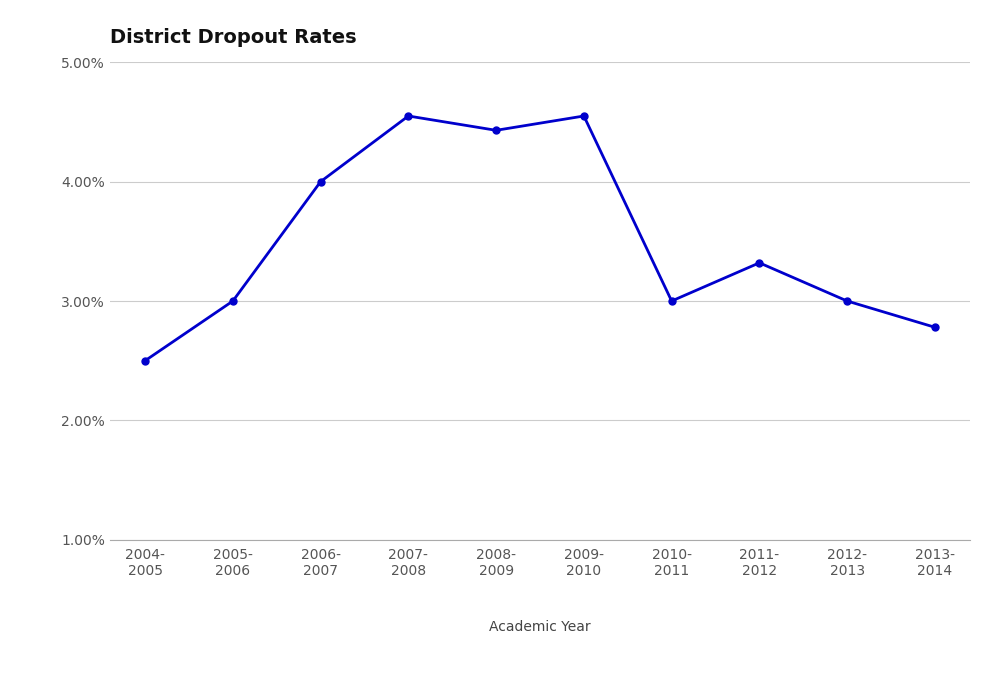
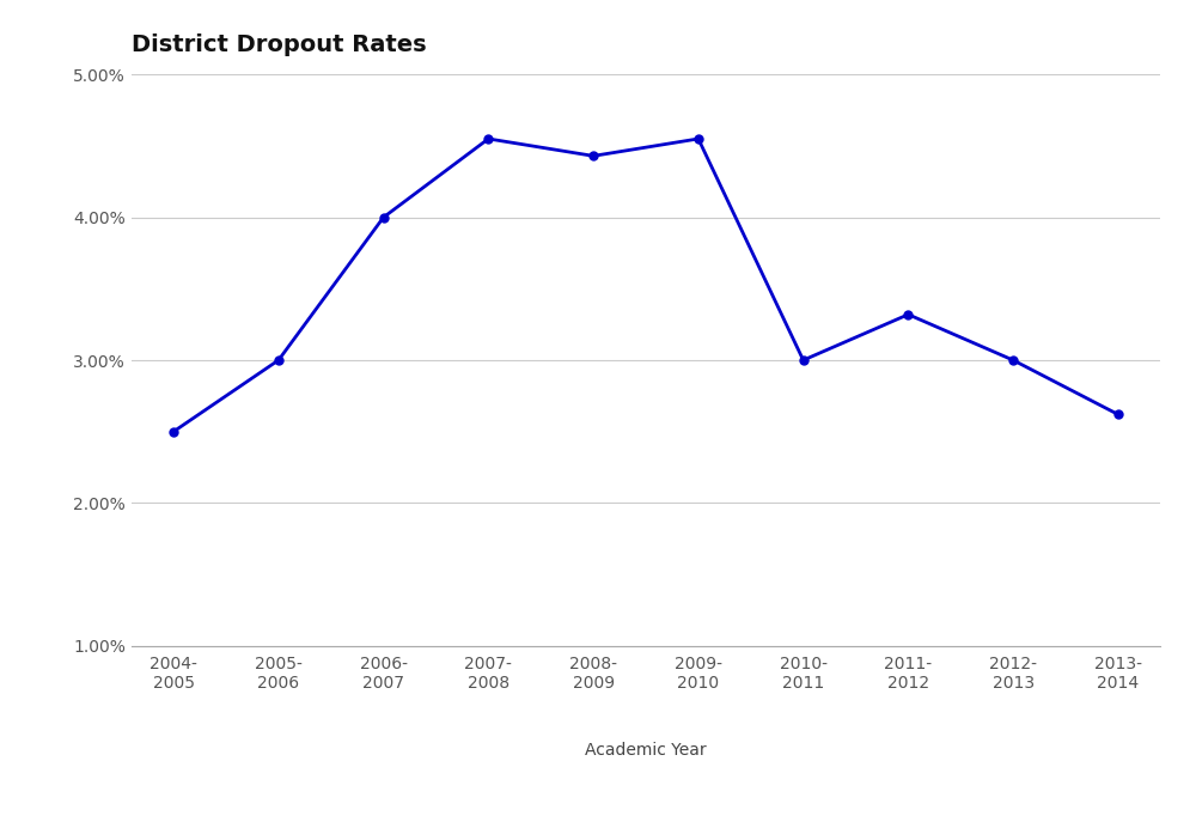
2013- 2014: 2.78% -> 2.62%
